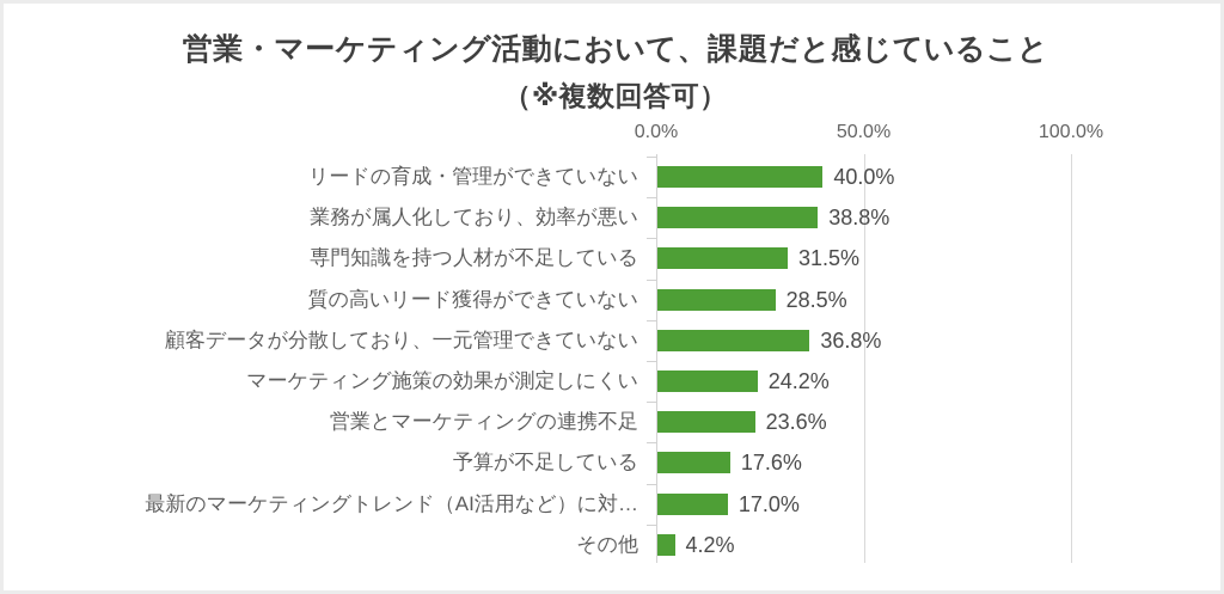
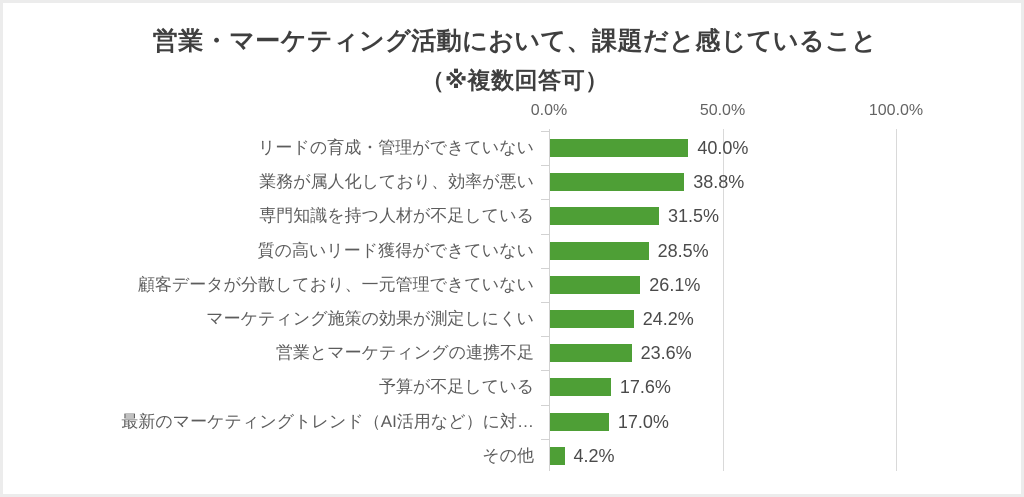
顧客データが分散しており、一元管理できていない: 36.8% -> 26.1%
